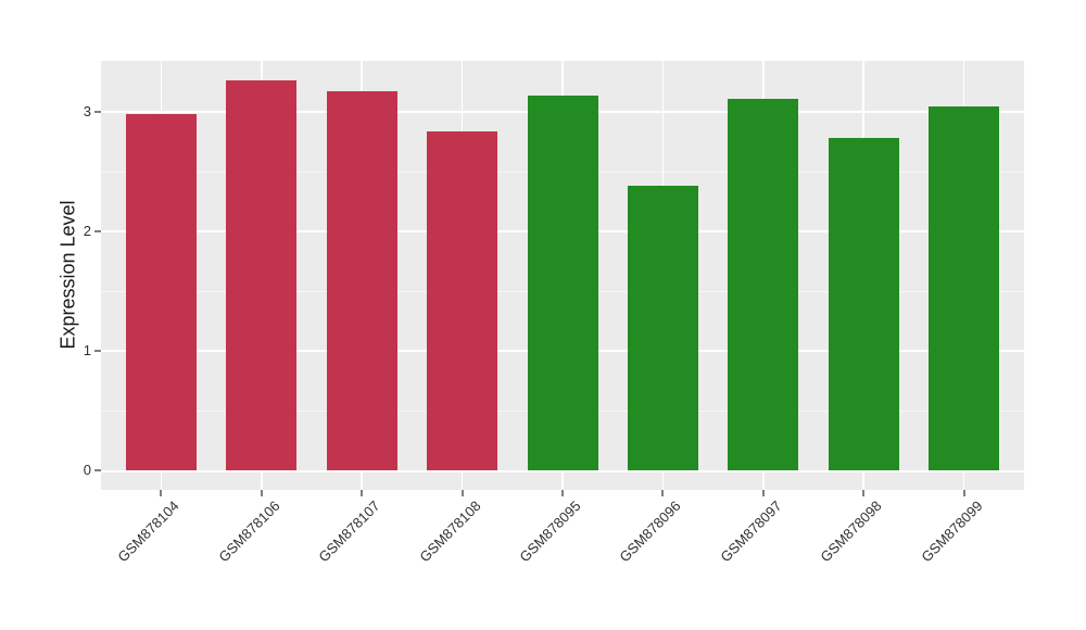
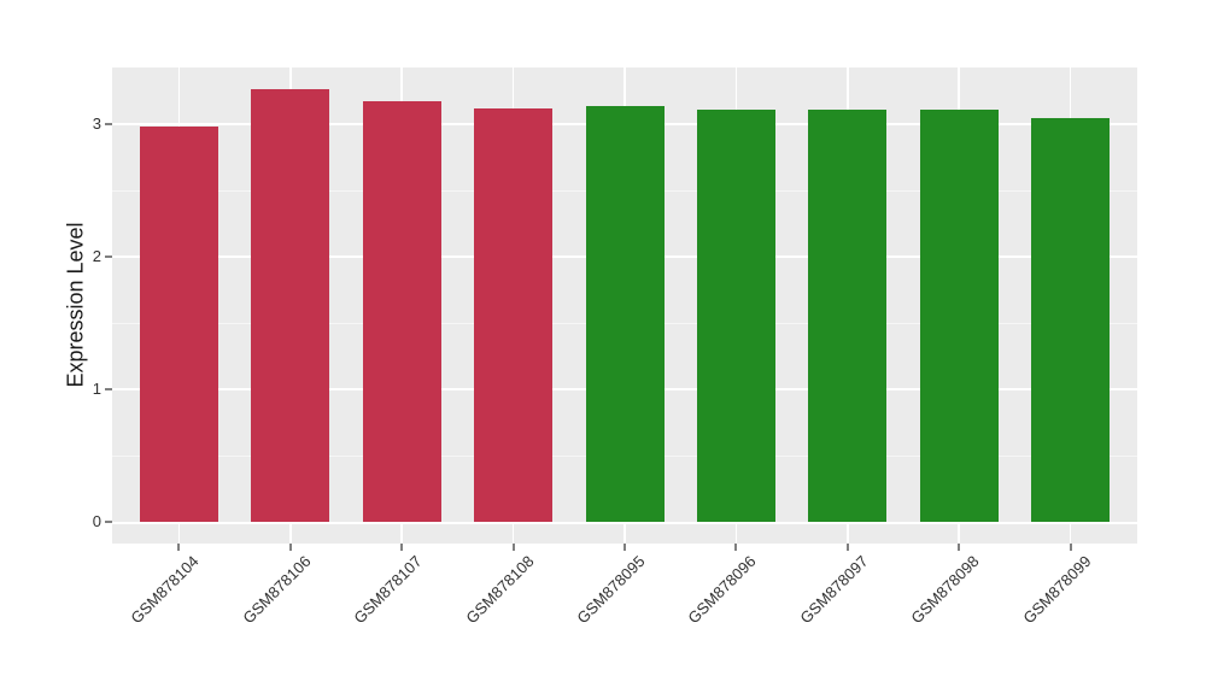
GSM878108: 2.84 -> 3.12
GSM878096: 2.38 -> 3.11
GSM878098: 2.78 -> 3.11
